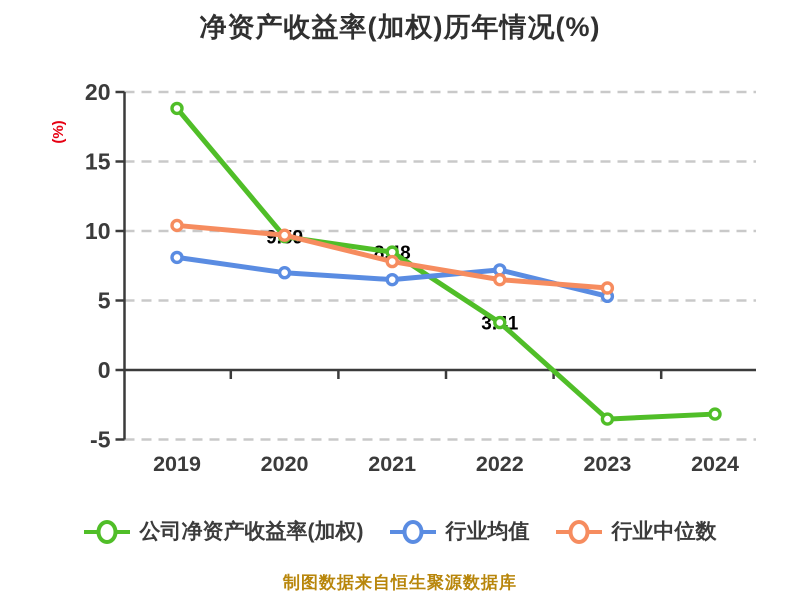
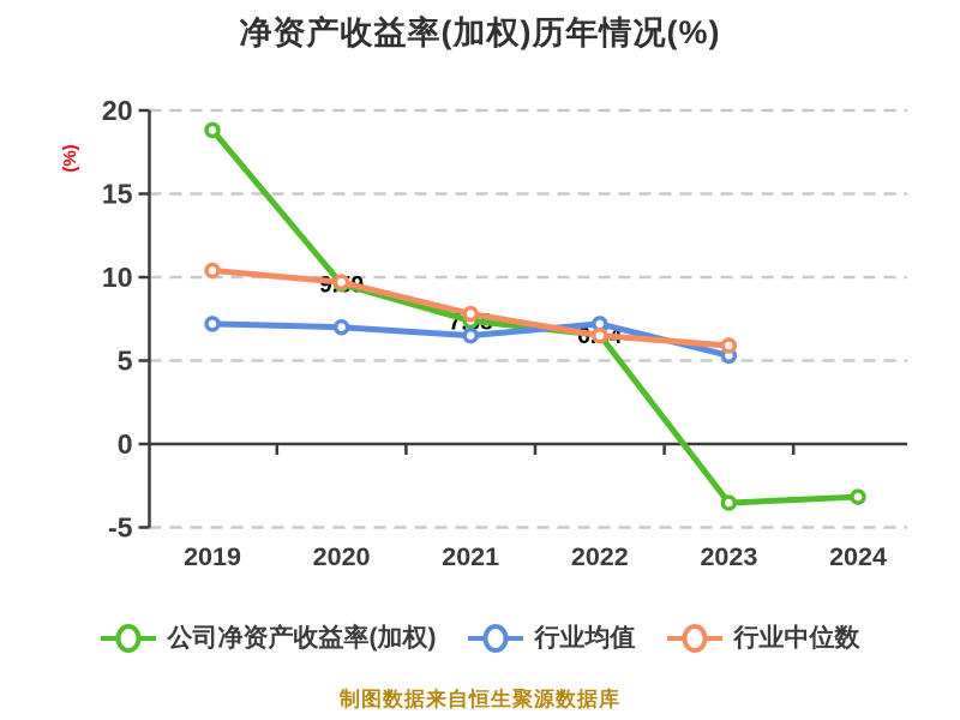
行业均值/2019: 8.1 -> 7.2
公司净资产收益率(加权)/2021: 8.48 -> 7.38
公司净资产收益率(加权)/2022: 3.41 -> 6.54
